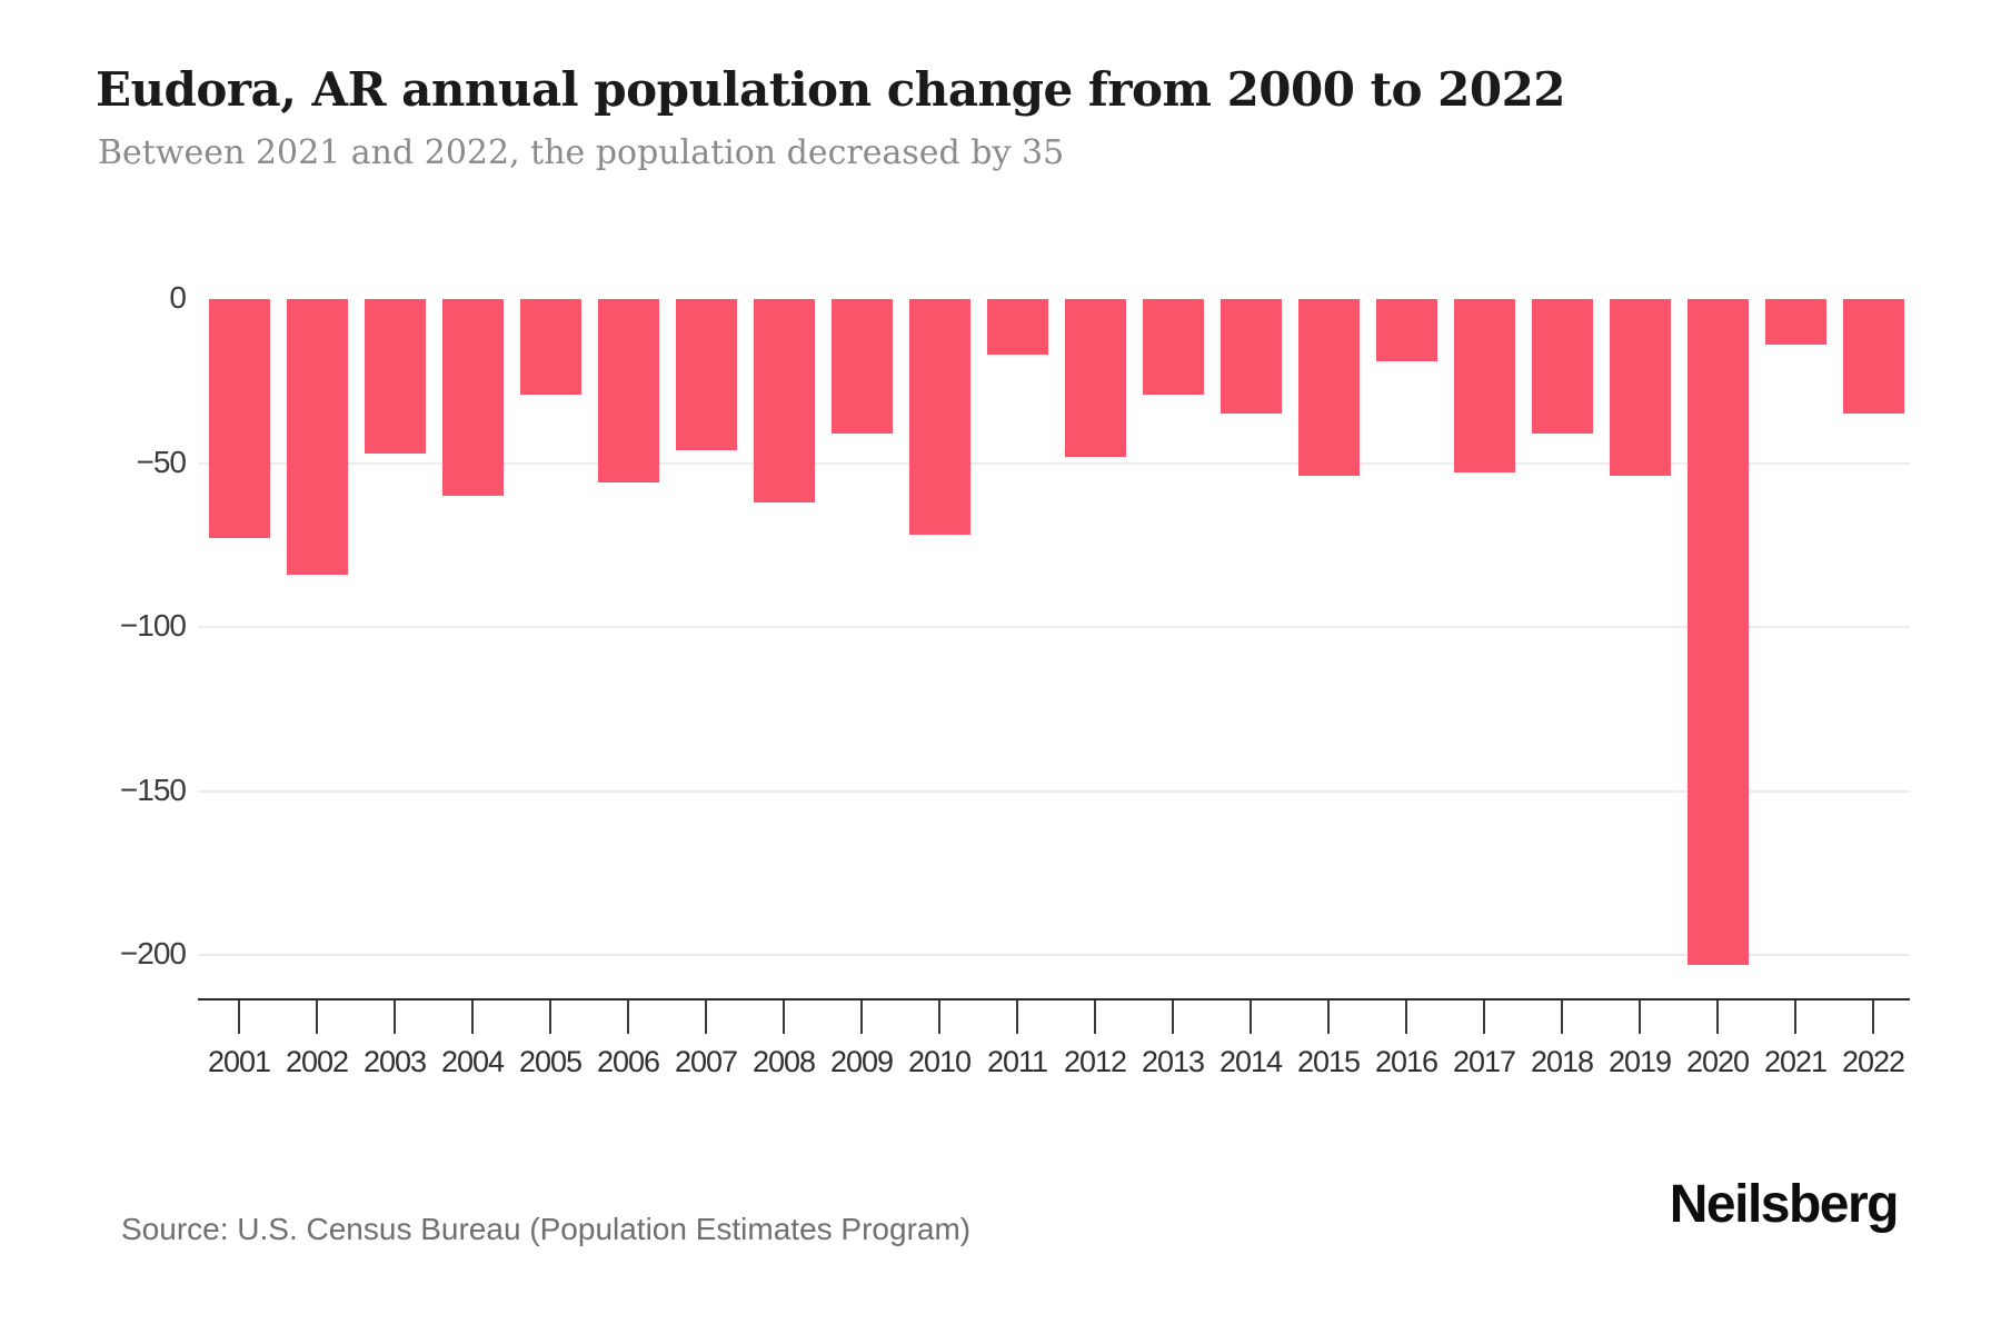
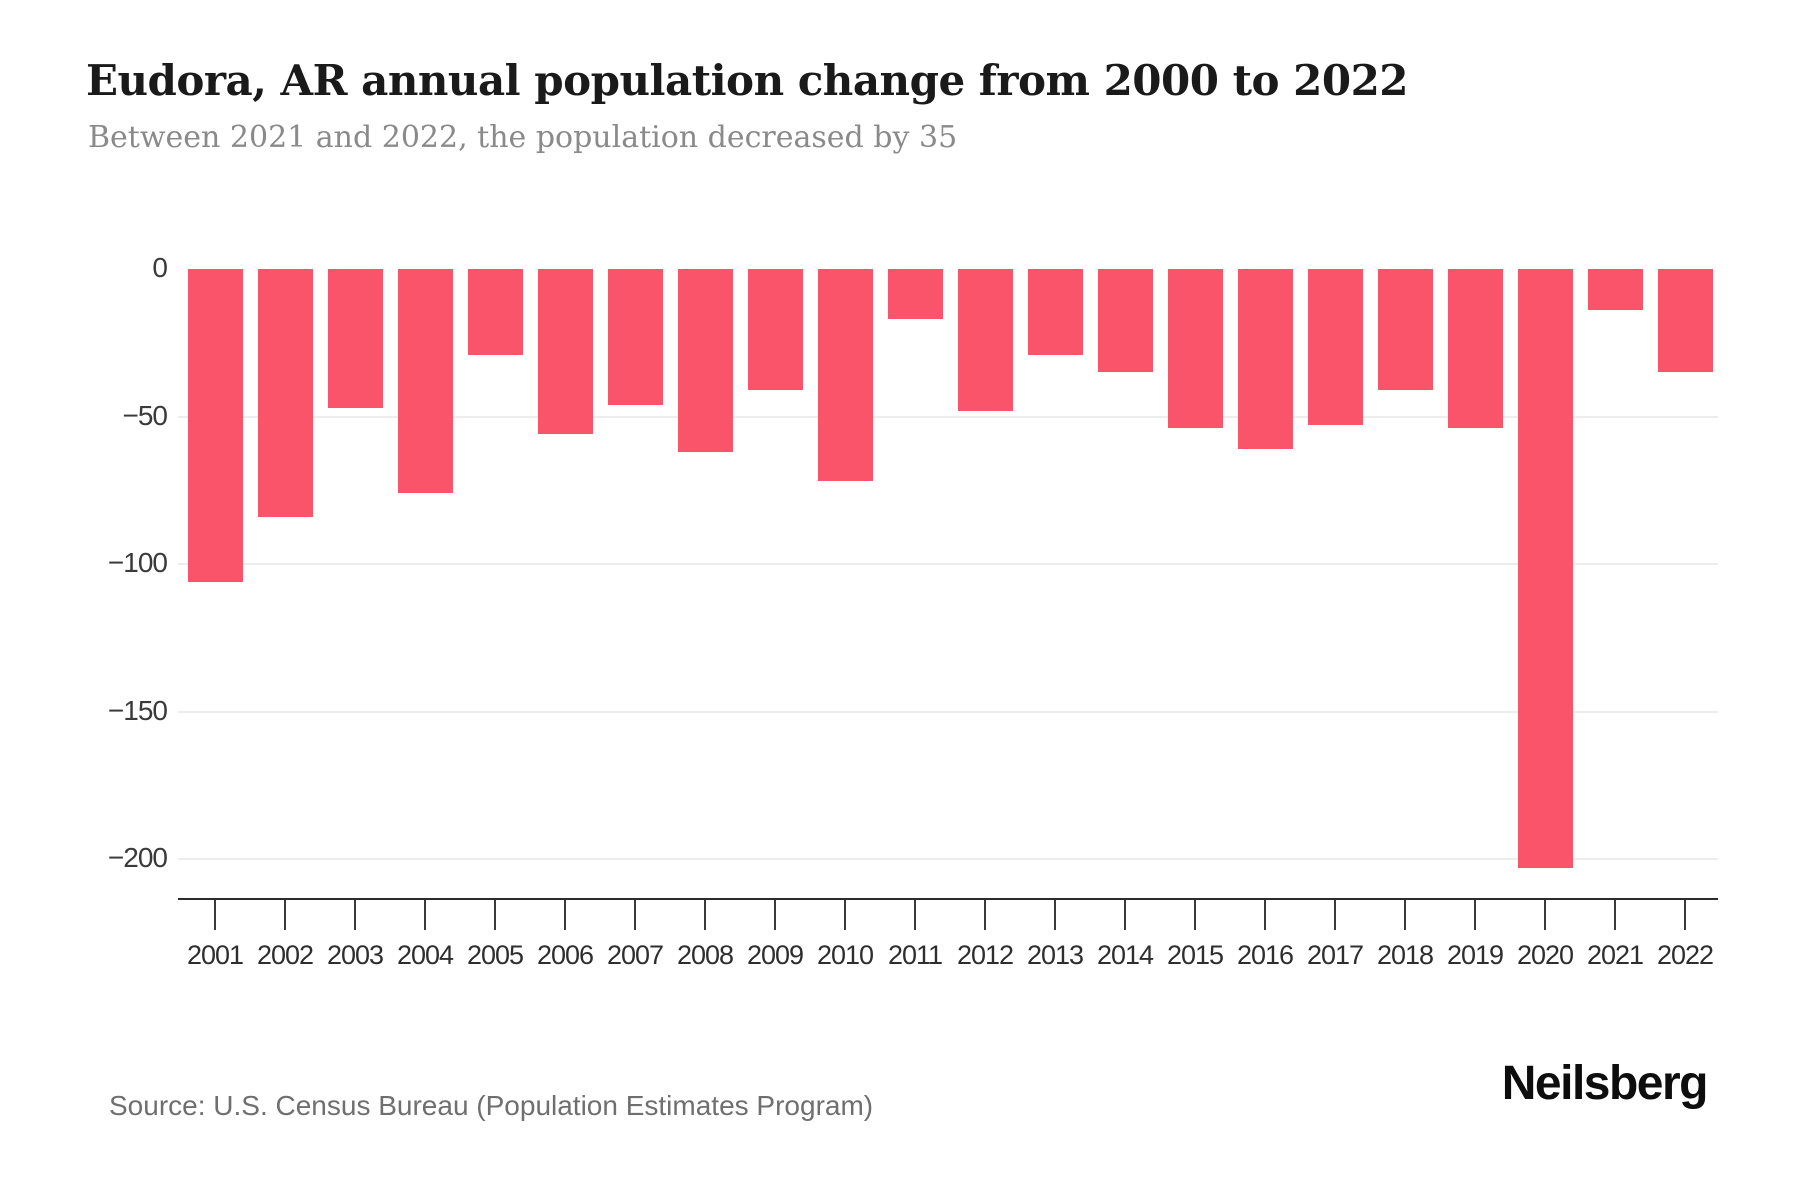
2001: -73 -> -106
2004: -60 -> -76
2016: -19 -> -61
